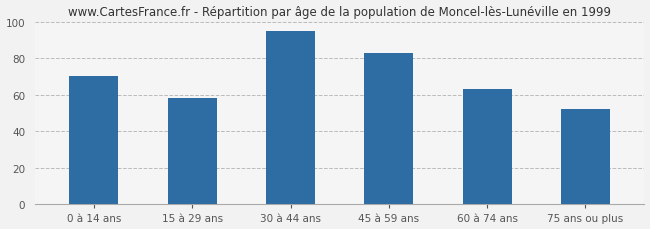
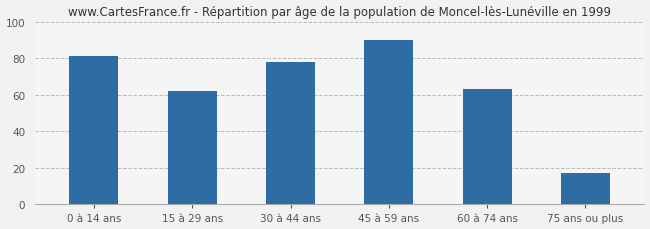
0 à 14 ans: 70 -> 81
15 à 29 ans: 58 -> 62
30 à 44 ans: 95 -> 78
45 à 59 ans: 83 -> 90
75 ans ou plus: 52 -> 17
